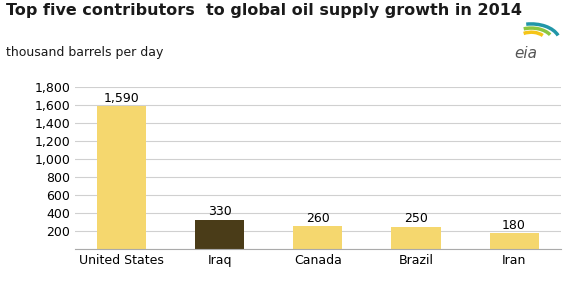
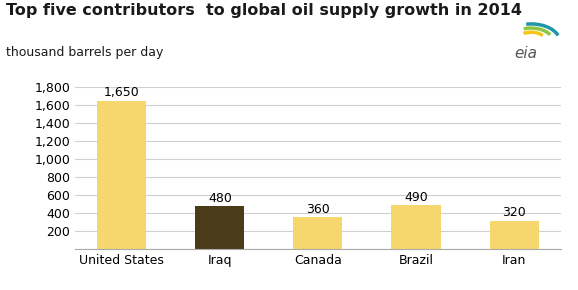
United States: 1,590 -> 1,650
Iraq: 330 -> 480
Canada: 260 -> 360
Brazil: 250 -> 490
Iran: 180 -> 320
